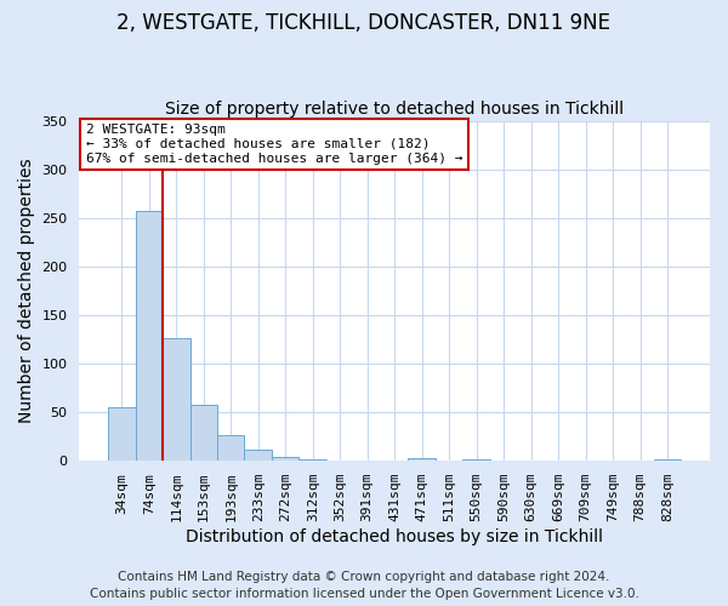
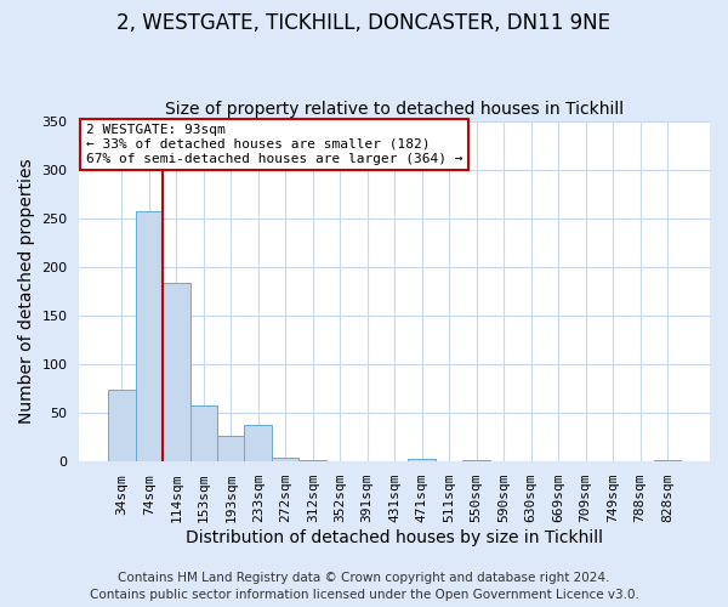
34sqm: 55 -> 74
114sqm: 126 -> 184
233sqm: 12 -> 38
